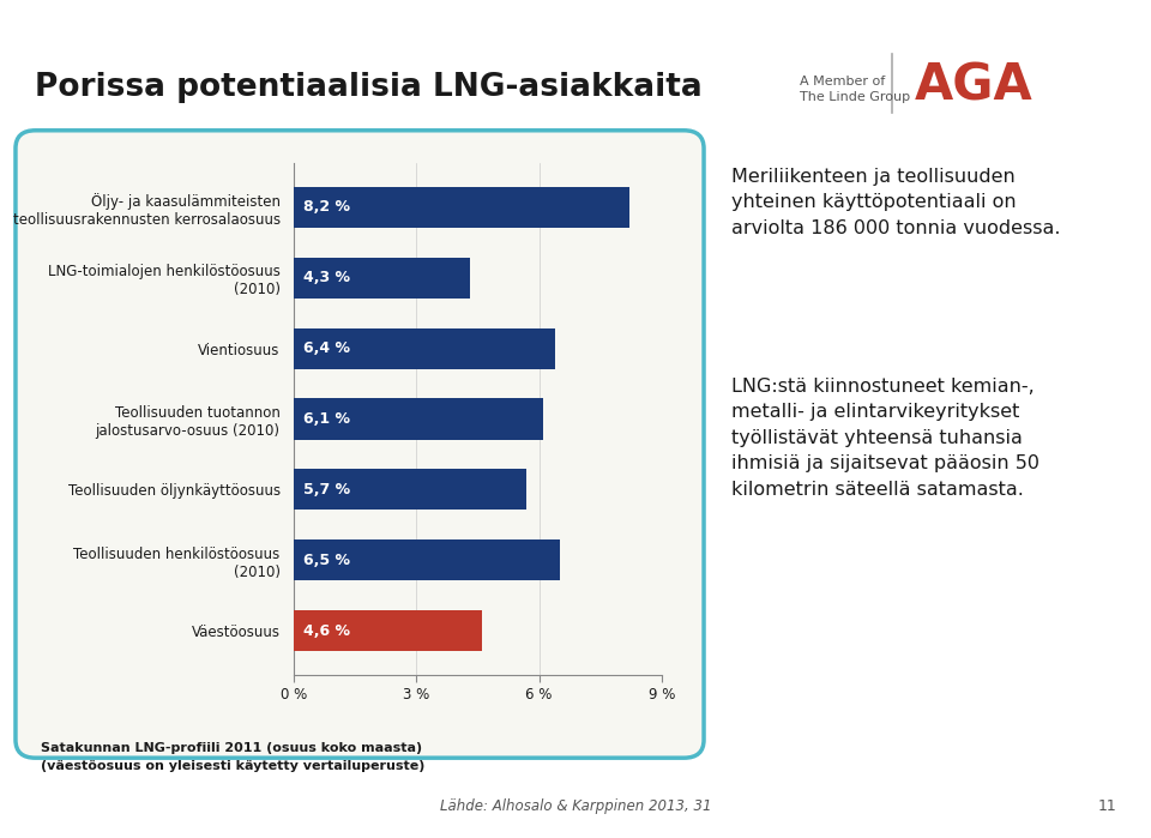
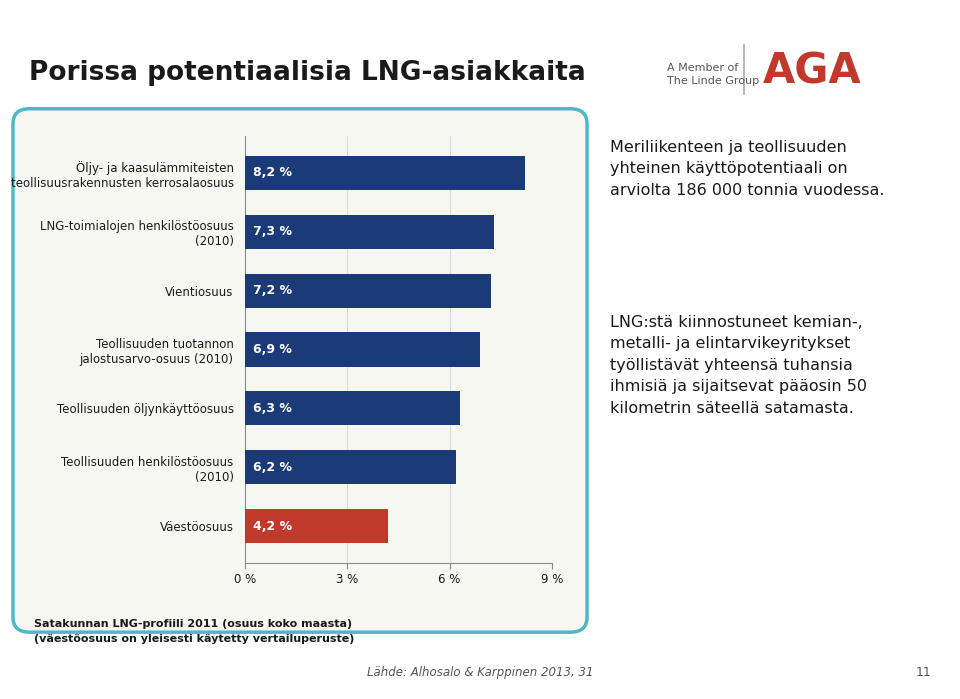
LNG-toimialojen henkilöstöosuus (2010): 4,3 -> 7,3
Vientiosuus: 6,4 -> 7,2
Teollisuuden tuotannon jalostusarvo-osuus (2010): 6,1 -> 6,9
Teollisuuden öljynkäyttöosuus: 5,7 -> 6,3
Teollisuuden henkilöstöosuus (2010): 6,5 -> 6,2
Väestöosuus: 4,6 -> 4,2
